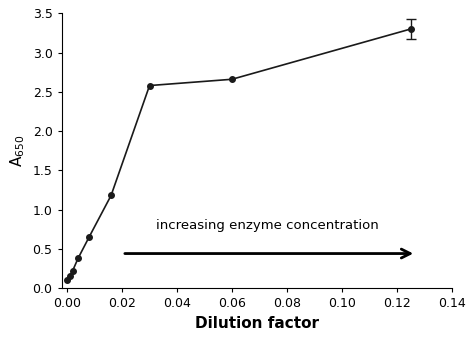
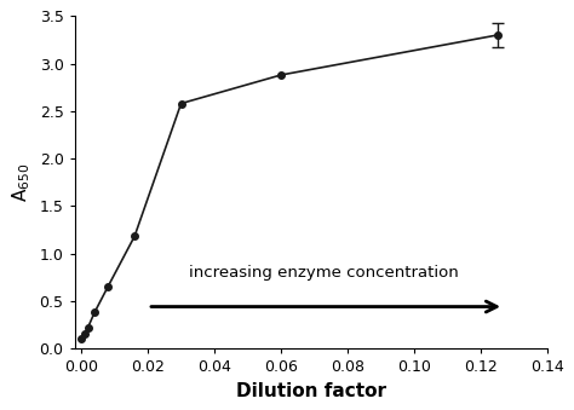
0.06: 2.66 -> 2.88
